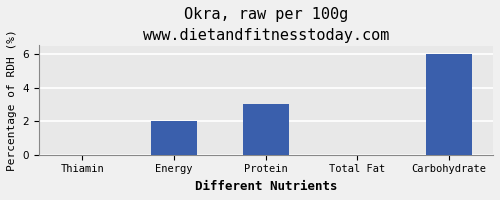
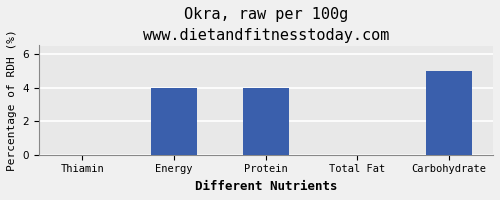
Energy: 2 -> 4
Protein: 3 -> 4
Carbohydrate: 6 -> 5
